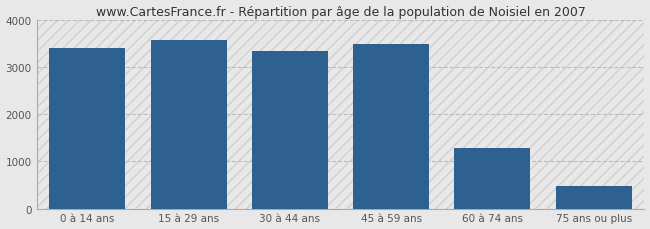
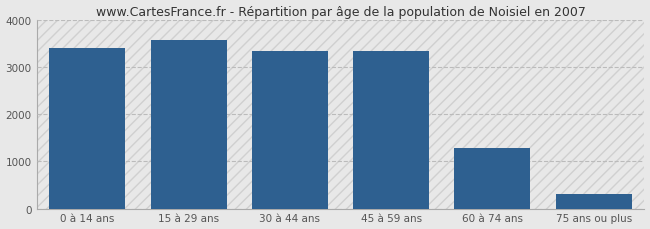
45 à 59 ans: 3500 -> 3350
75 ans ou plus: 470 -> 300
